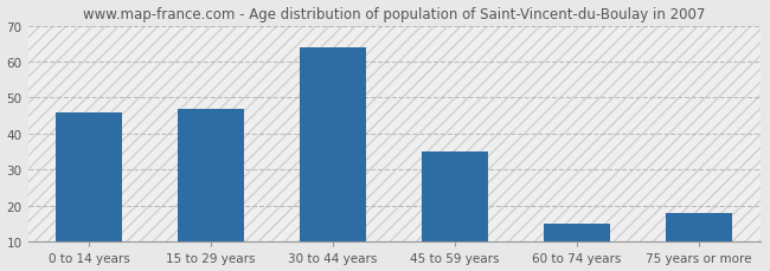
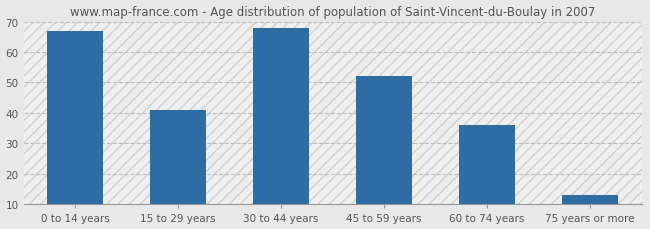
0 to 14 years: 46 -> 67
15 to 29 years: 47 -> 41
30 to 44 years: 64 -> 68
45 to 59 years: 35 -> 52
60 to 74 years: 15 -> 36
75 years or more: 18 -> 13
